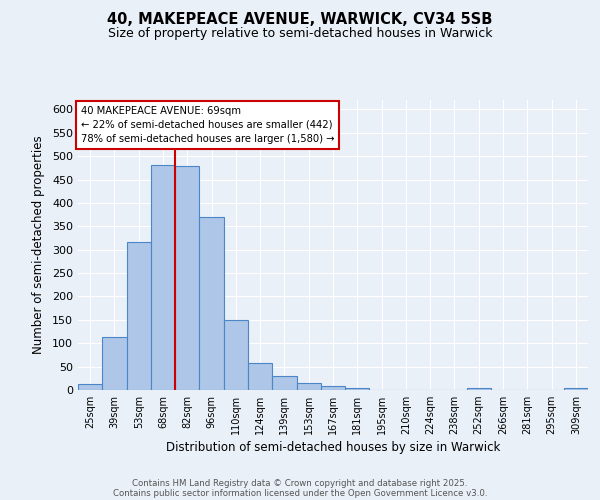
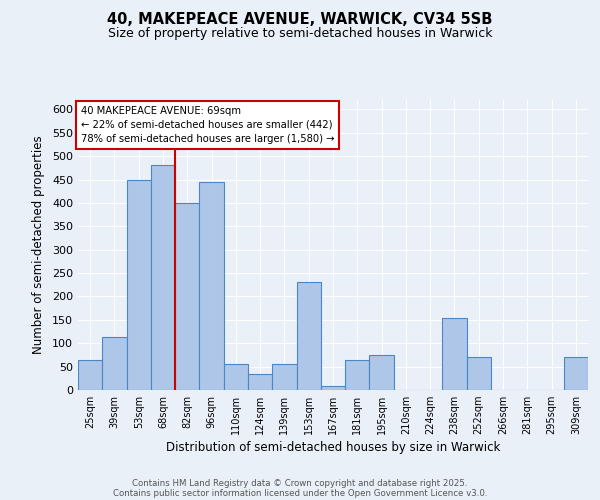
25sqm: 13 -> 65
53sqm: 317 -> 450
82sqm: 478 -> 400
96sqm: 370 -> 445
110sqm: 150 -> 55
124sqm: 58 -> 35
139sqm: 29 -> 55
153sqm: 15 -> 230
181sqm: 4 -> 65
195sqm: 1 -> 75
238sqm: 1 -> 155
252sqm: 5 -> 70
309sqm: 4 -> 70
